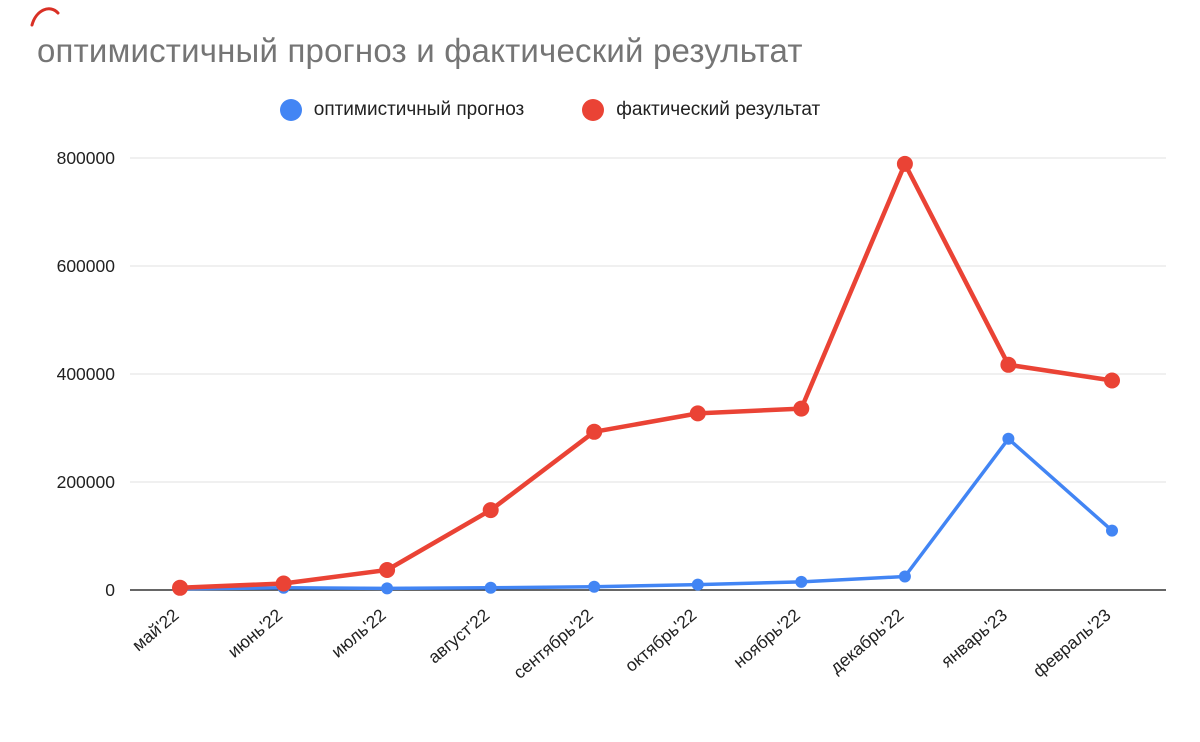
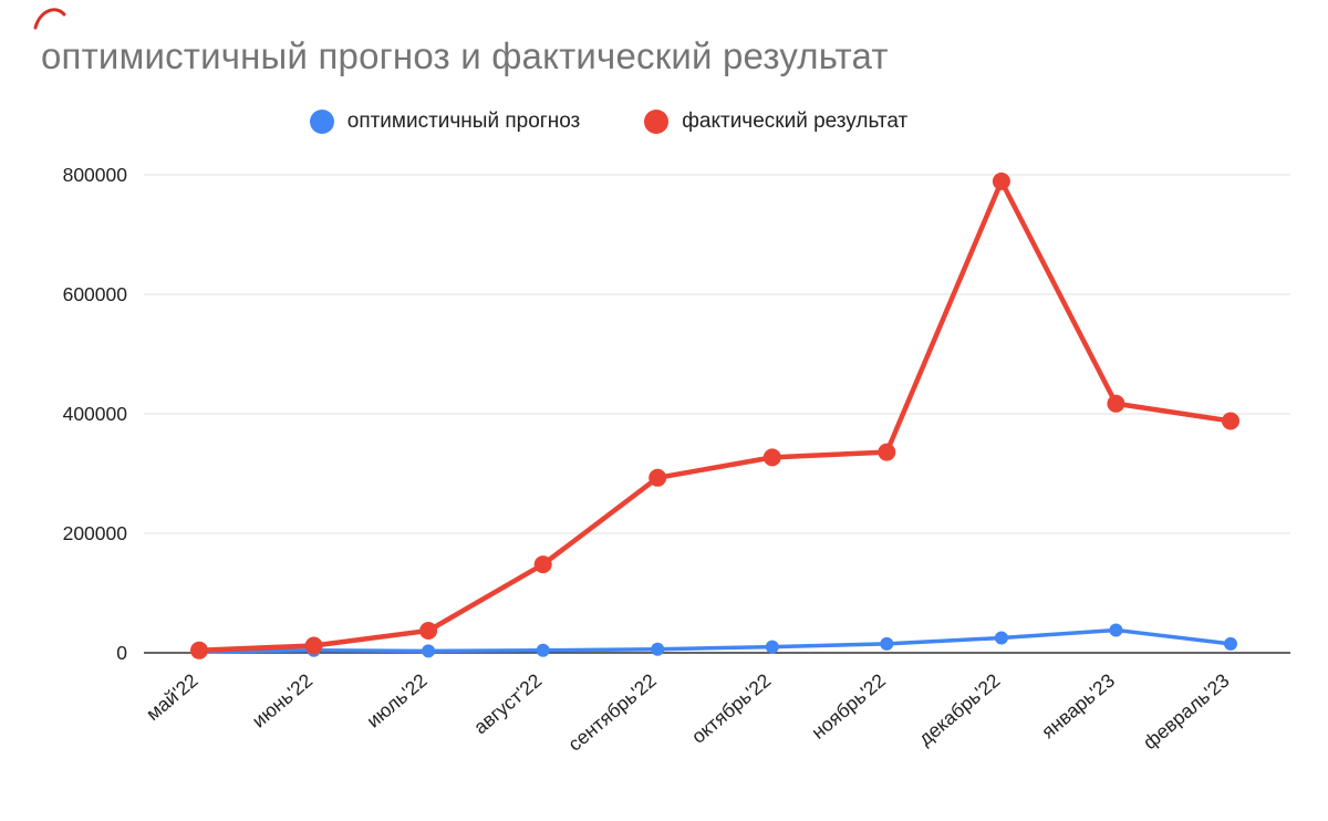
оптимистичный прогноз/январь'23: 280000 -> 40000
оптимистичный прогноз/февраль'23: 110000 -> 20000
